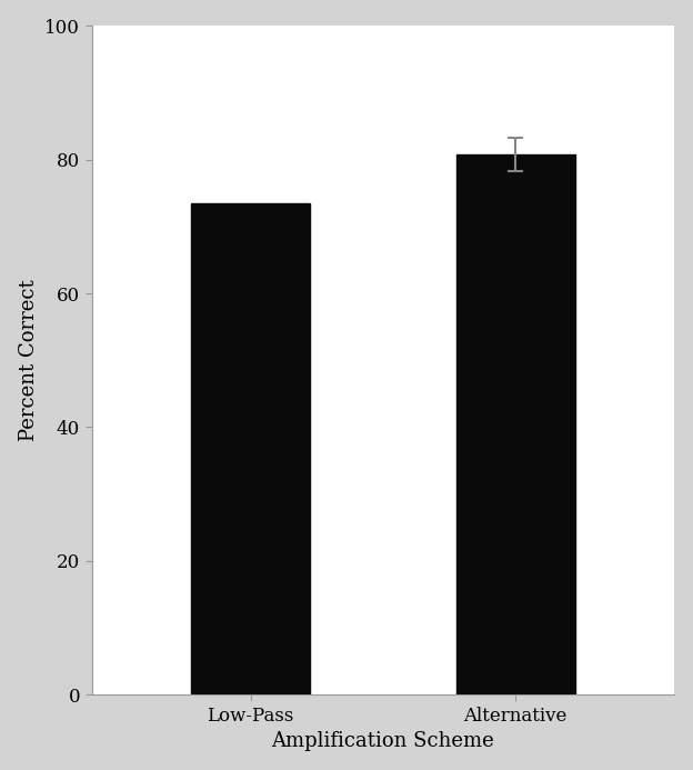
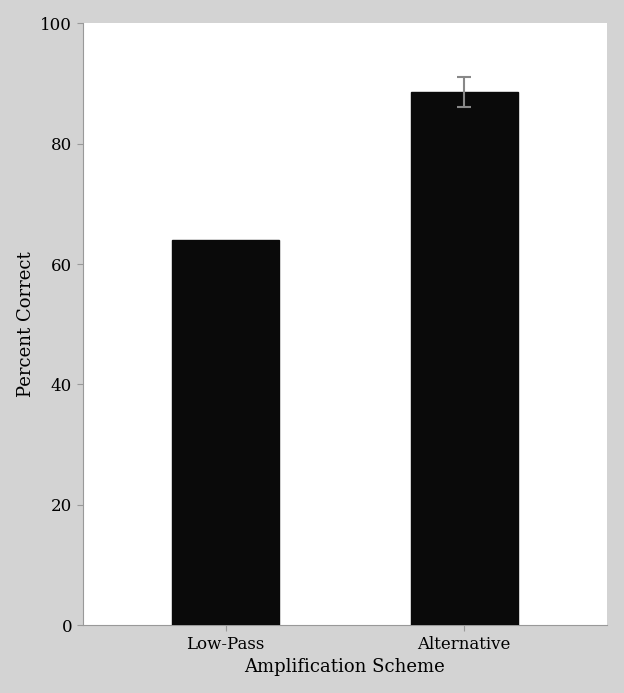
Low-Pass: 73.4 -> 64.0
Alternative: 80.8 -> 88.5
